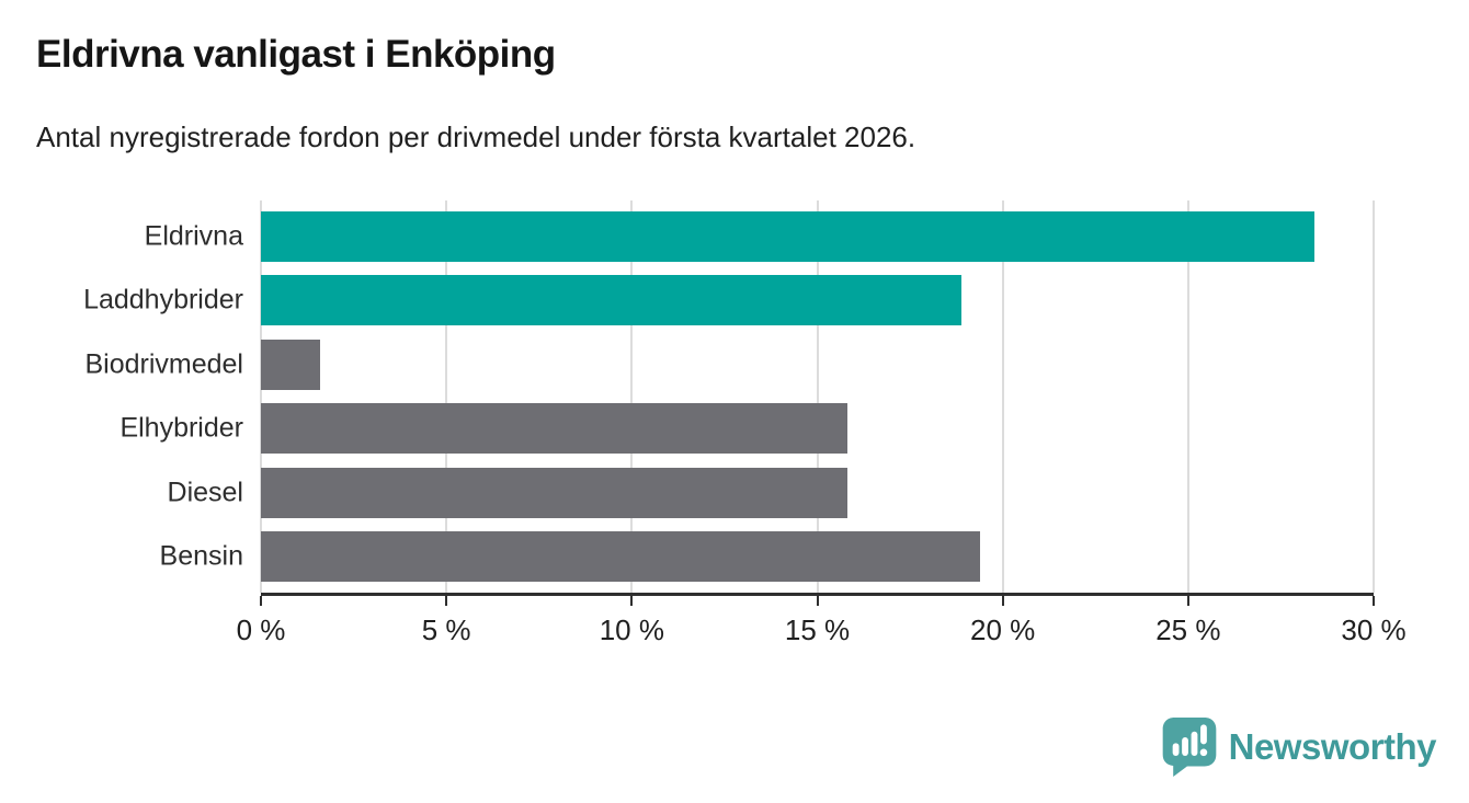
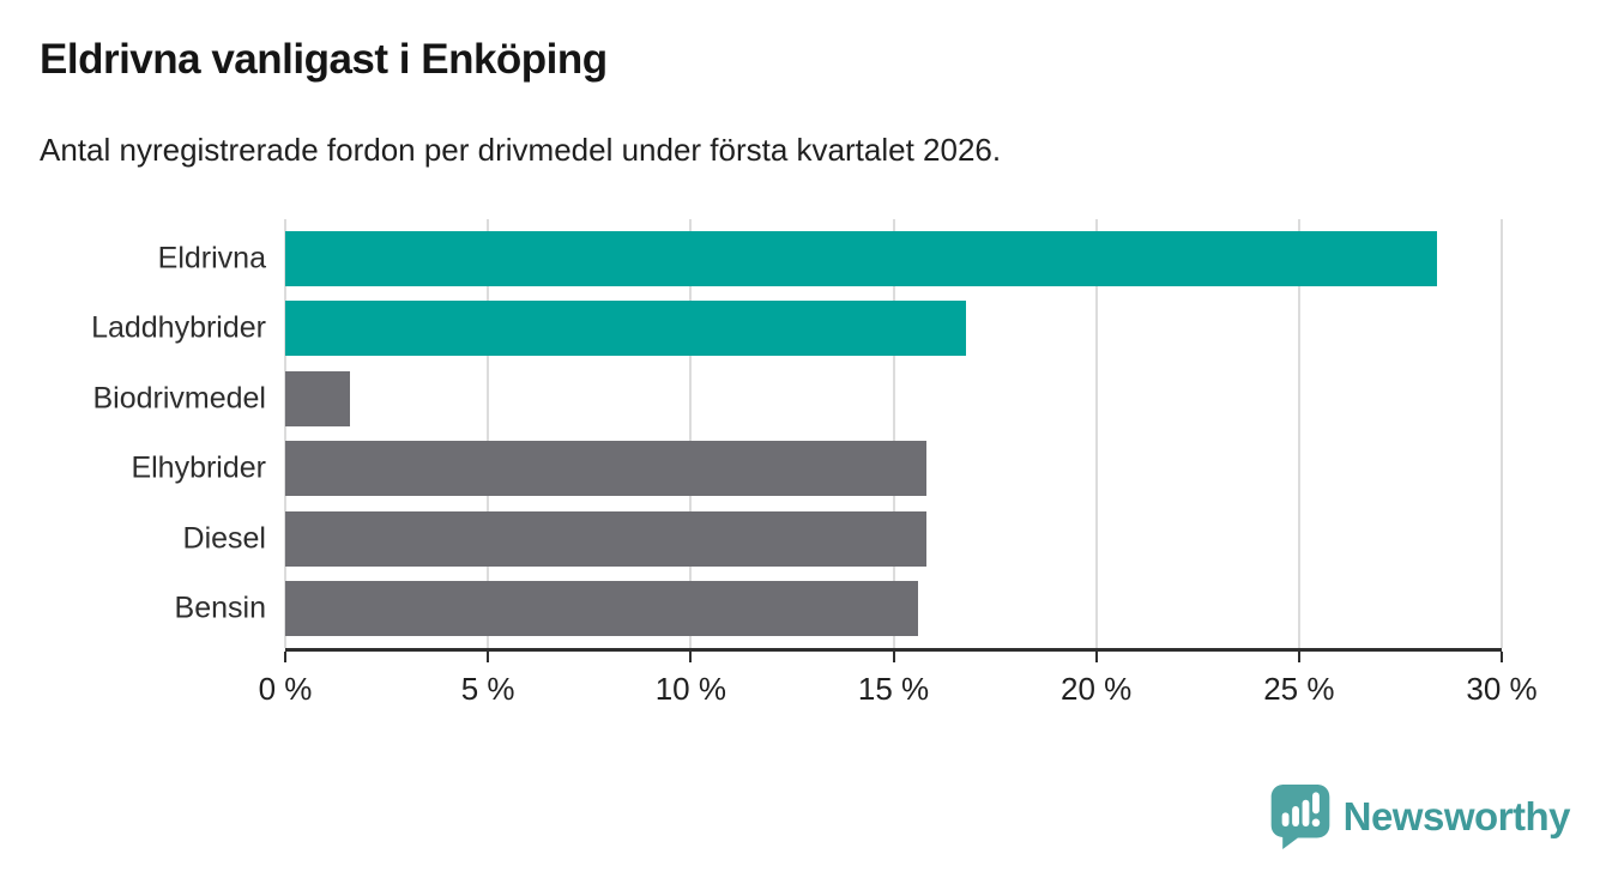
Laddhybrider: 18.9% -> 16.8%
Bensin: 19.4% -> 15.6%
